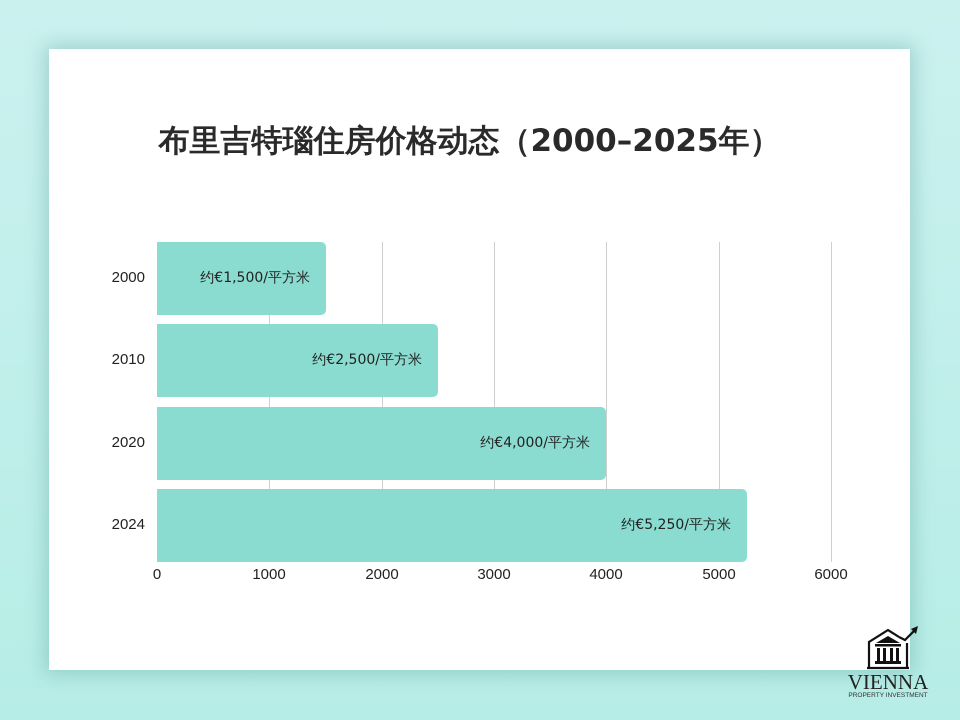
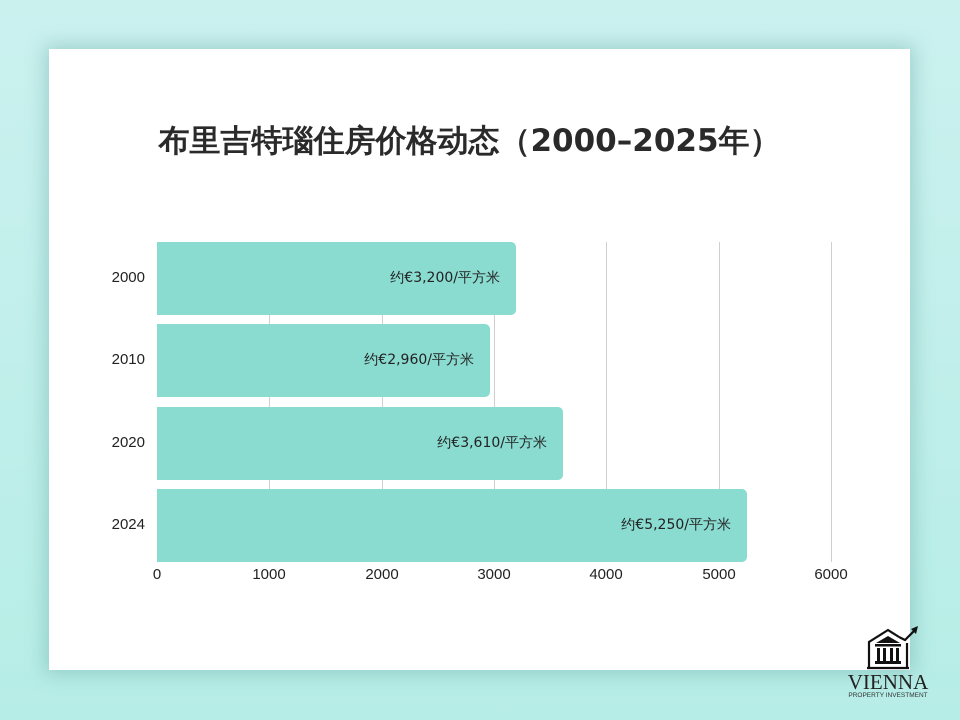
2000: 1,500 -> 3,200
2010: 2,500 -> 2,960
2020: 4,000 -> 3,610
